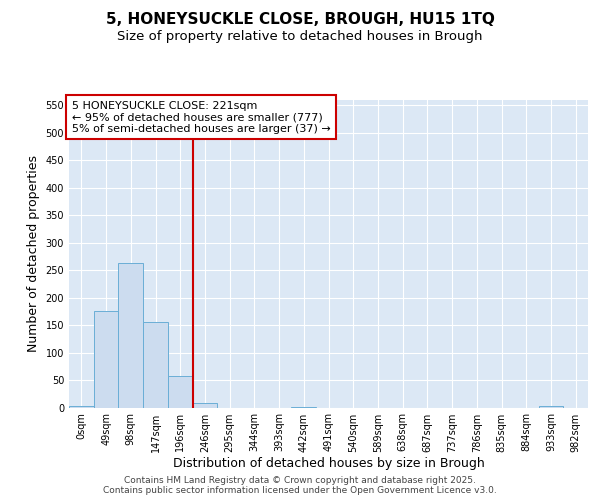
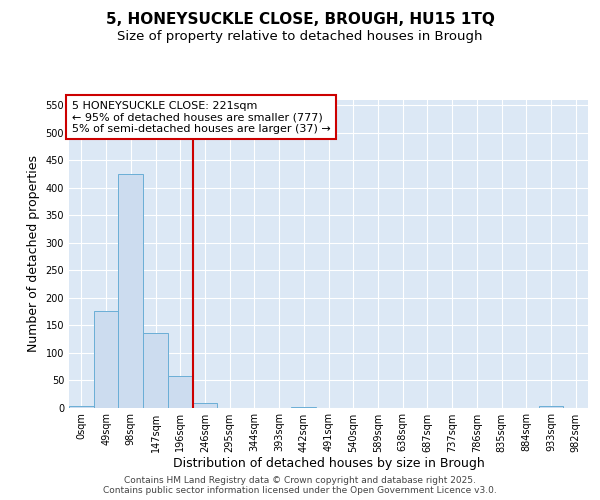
98sqm: 264 -> 425
147sqm: 156 -> 135
